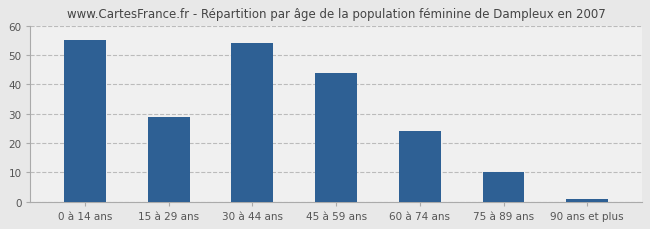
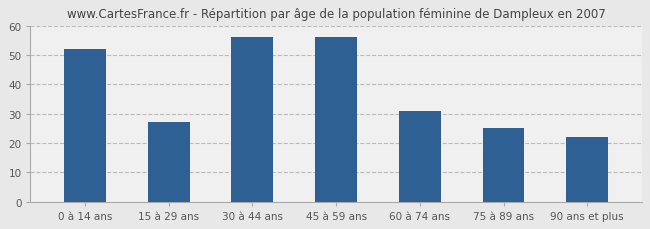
0 à 14 ans: 55 -> 52
15 à 29 ans: 29 -> 27
30 à 44 ans: 54 -> 56
45 à 59 ans: 44 -> 56
60 à 74 ans: 24 -> 31
75 à 89 ans: 10 -> 25
90 ans et plus: 1 -> 22
